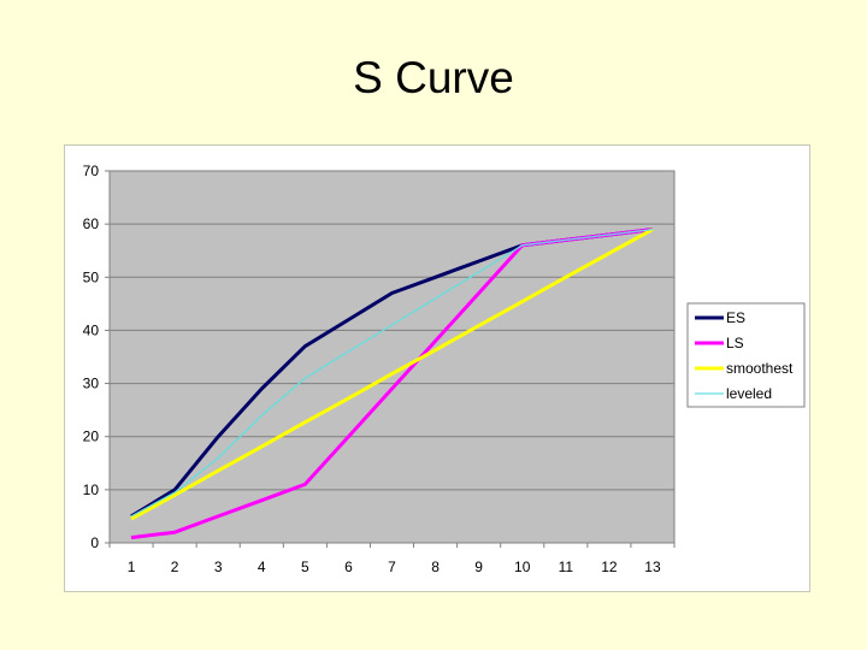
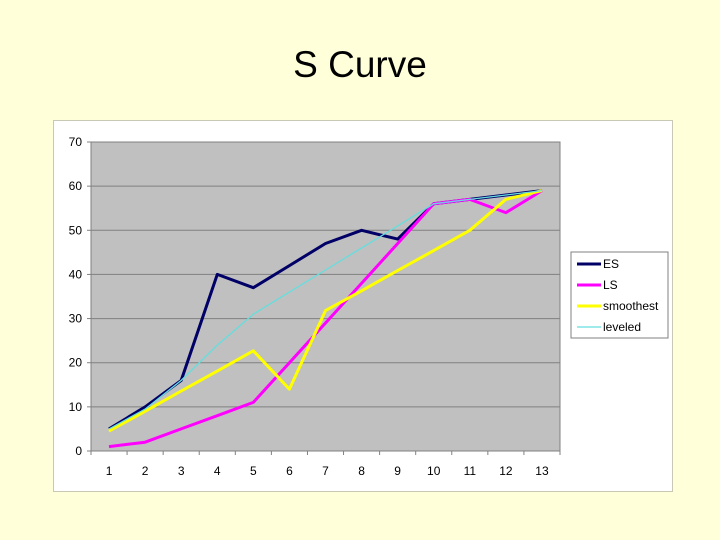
ES/3: 20 -> 16
ES/4: 29 -> 40
smoothest/6: 27 -> 14
ES/9: 53 -> 48
LS/12: 58 -> 54
smoothest/12: 54 -> 57
